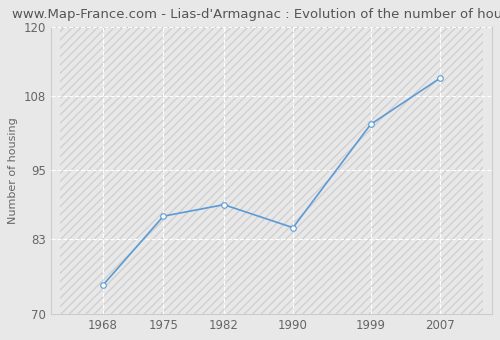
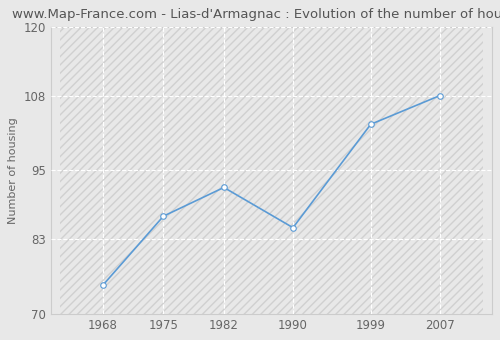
1982: 89 -> 92
2007: 111 -> 108
